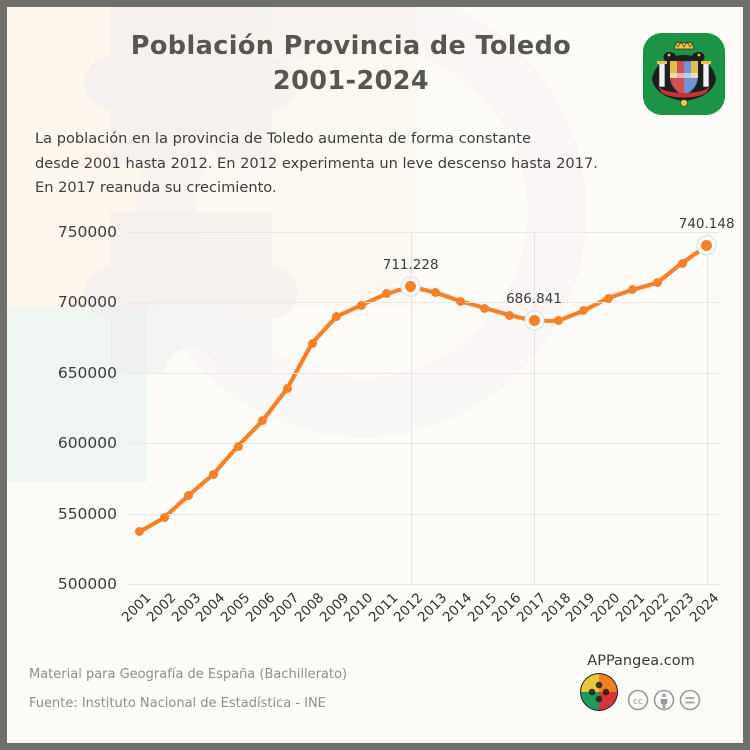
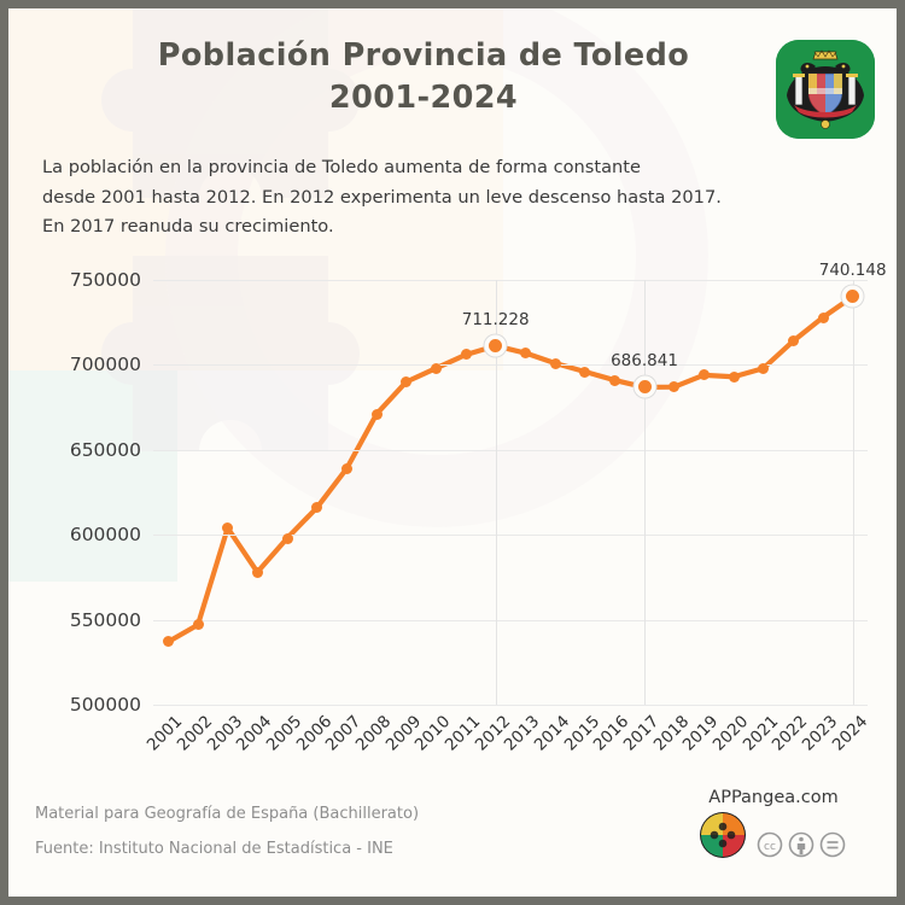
2003: 563000 -> 604000
2020: 703000 -> 693000
2021: 709000 -> 698000
